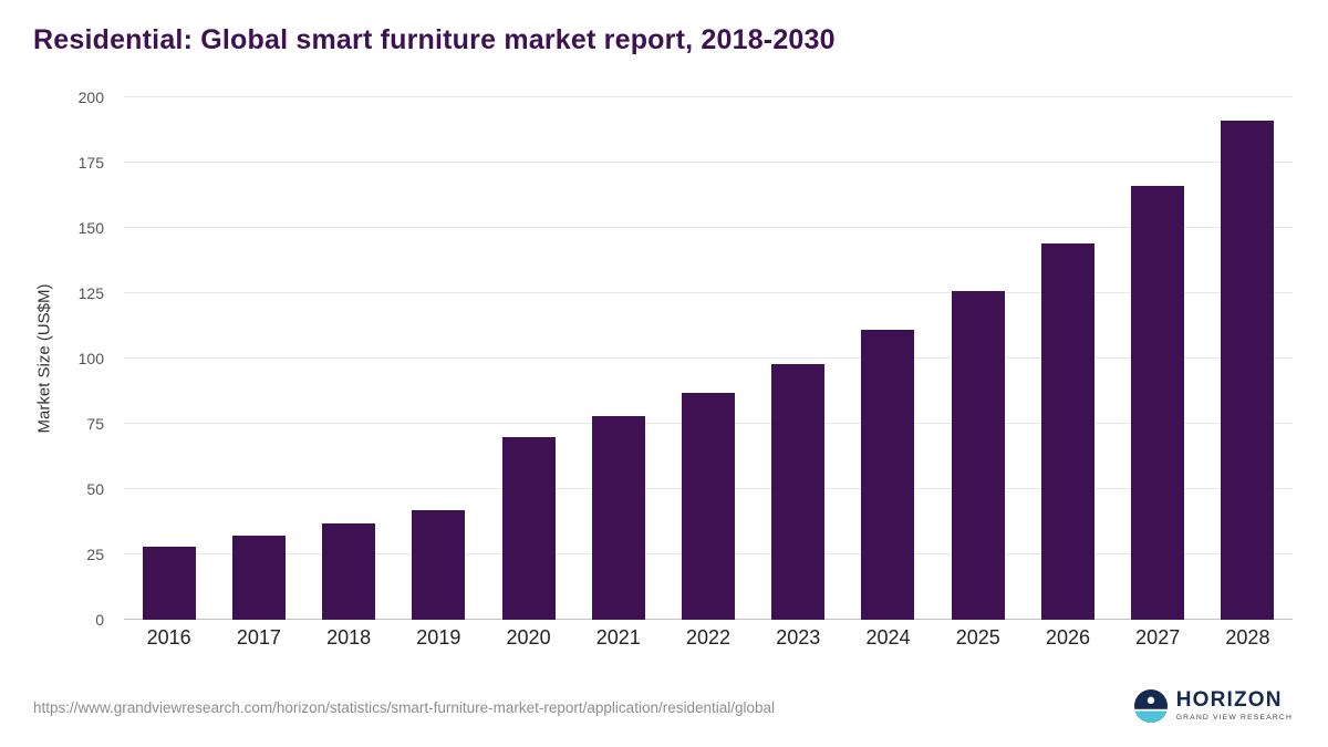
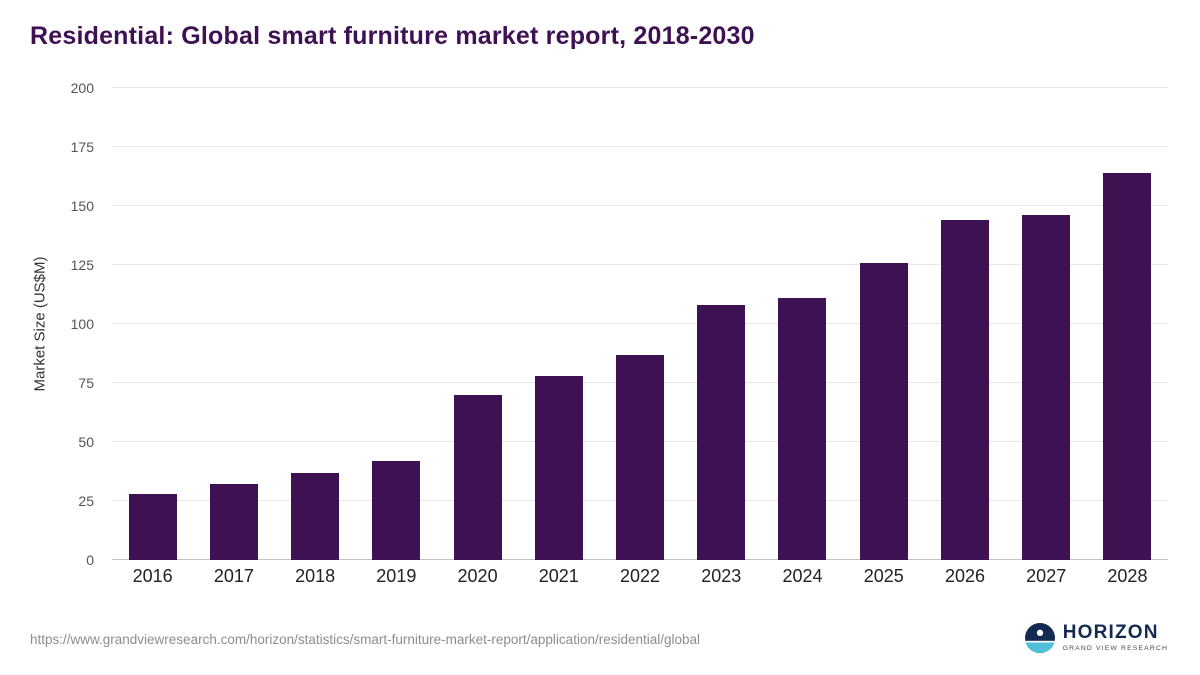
2023: 98 -> 108
2027: 166 -> 146
2028: 191 -> 164
